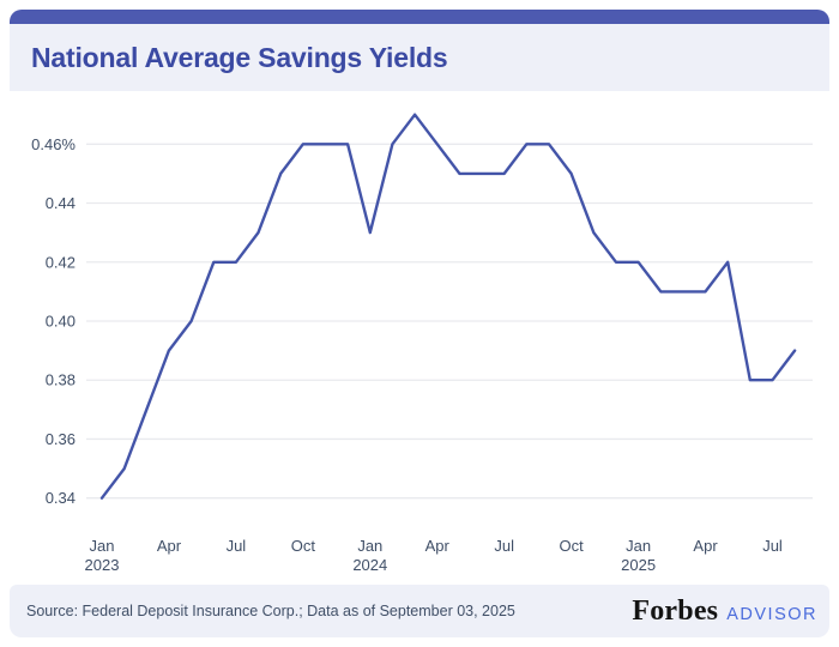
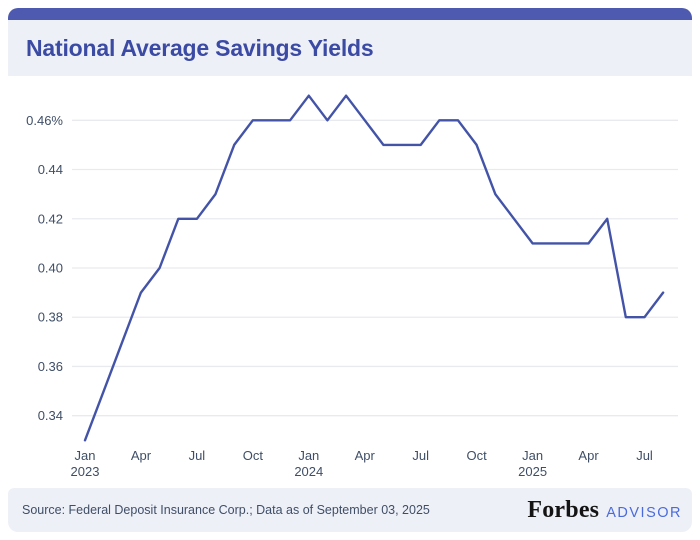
Jan 2023: 0.34% -> 0.33%
Jan 2024: 0.43% -> 0.47%
Jan 2025: 0.42% -> 0.41%
